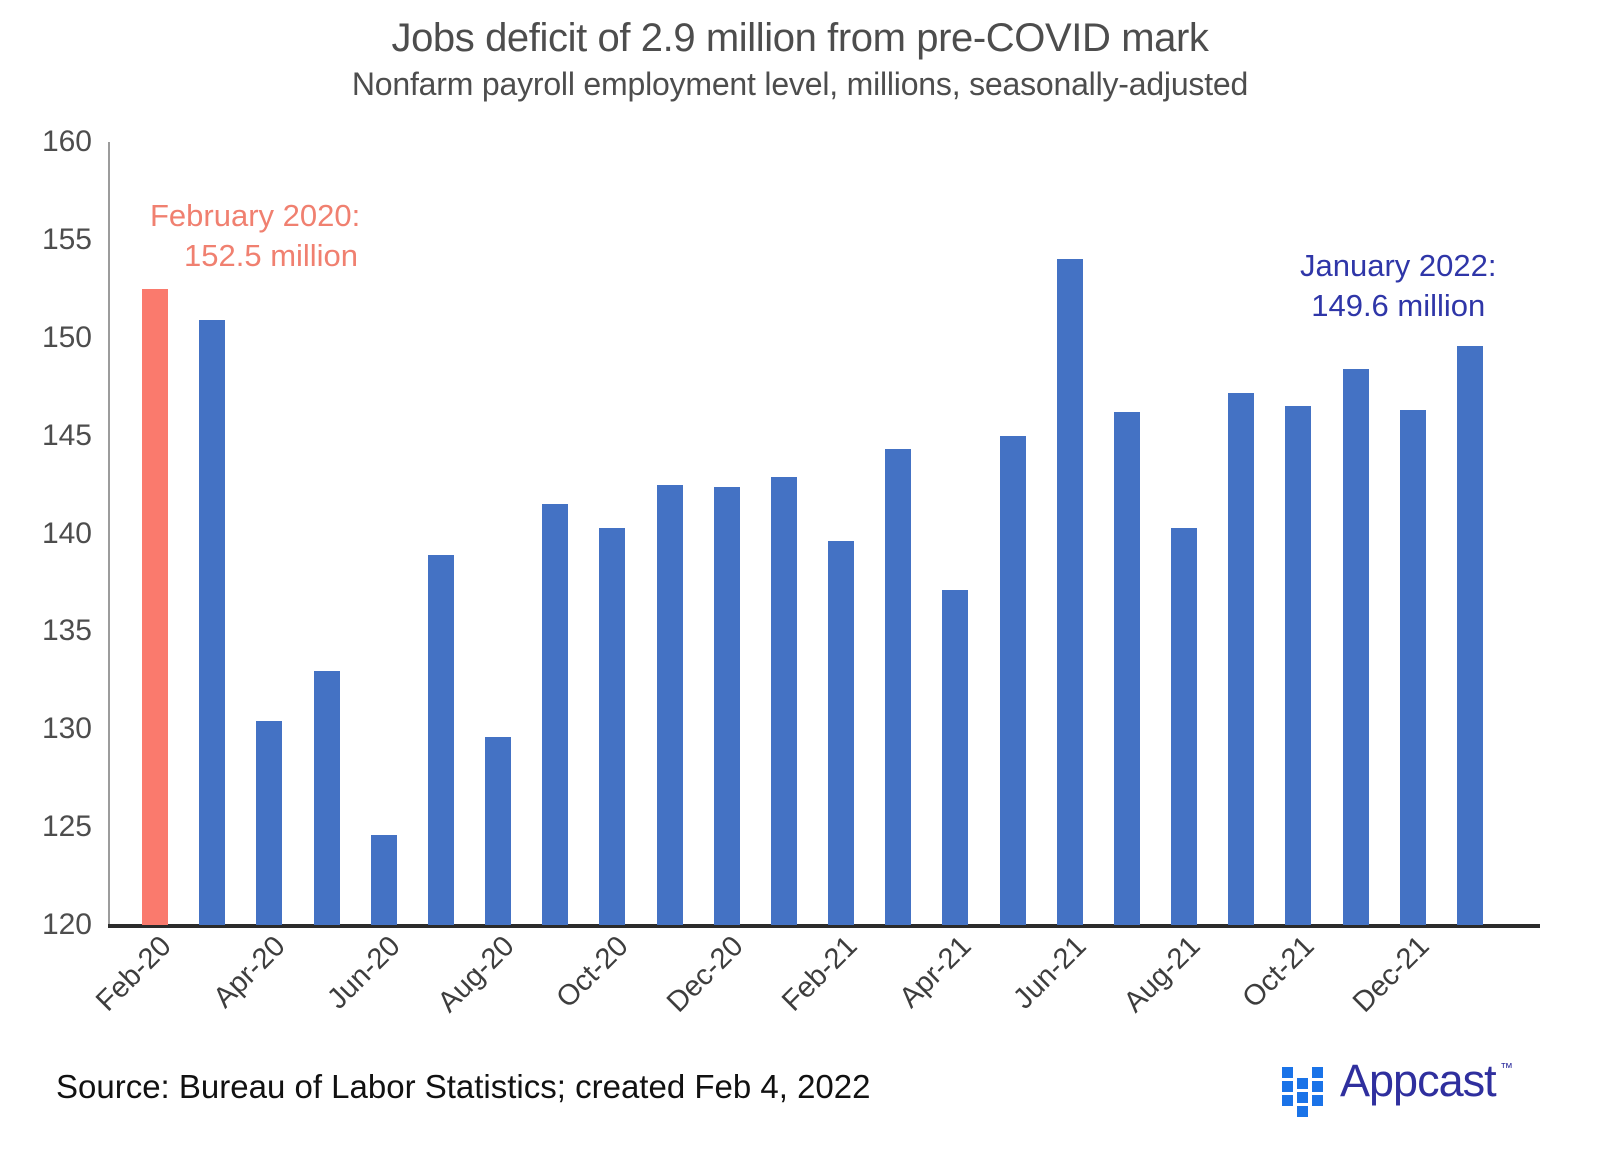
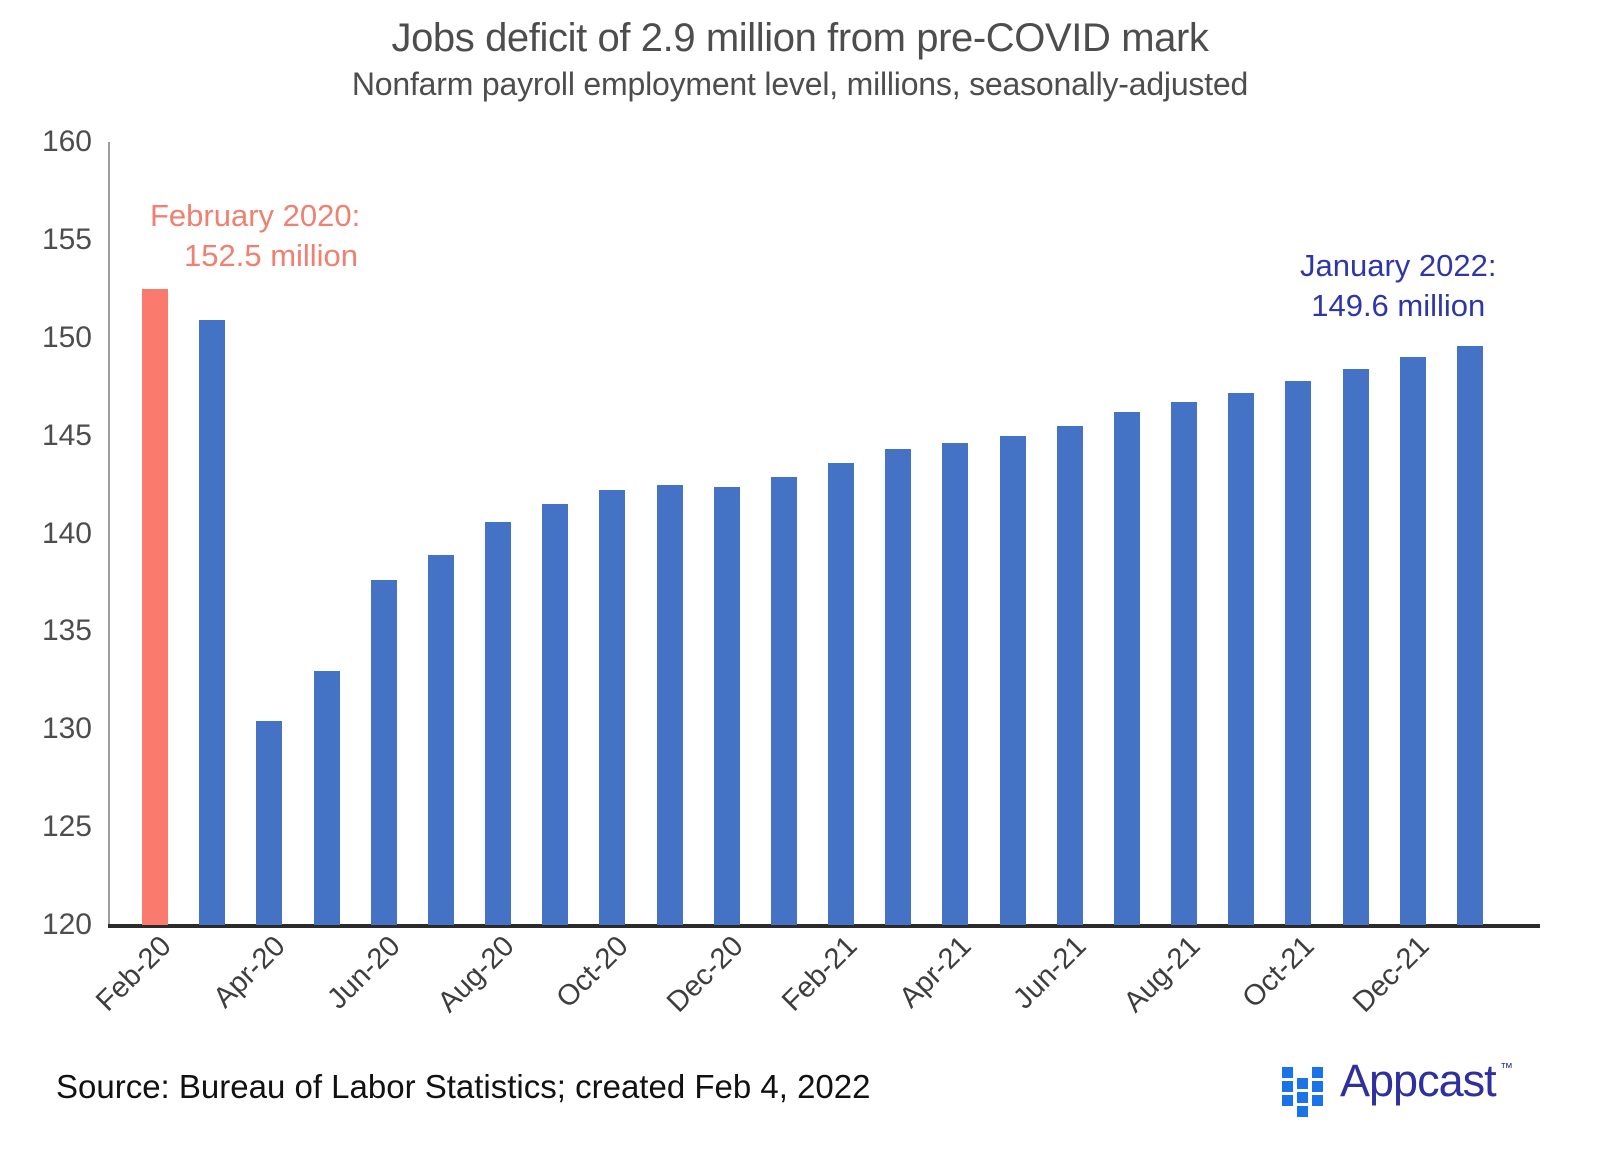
Jun-20: 124.6 -> 137.6
Aug-20: 129.6 -> 140.6
Oct-20: 140.3 -> 142.2
Feb-21: 139.6 -> 143.6
Apr-21: 137.1 -> 144.6
Jun-21: 154.0 -> 145.5
Aug-21: 140.3 -> 146.7
Oct-21: 146.5 -> 147.8
Dec-21: 146.3 -> 149.0
